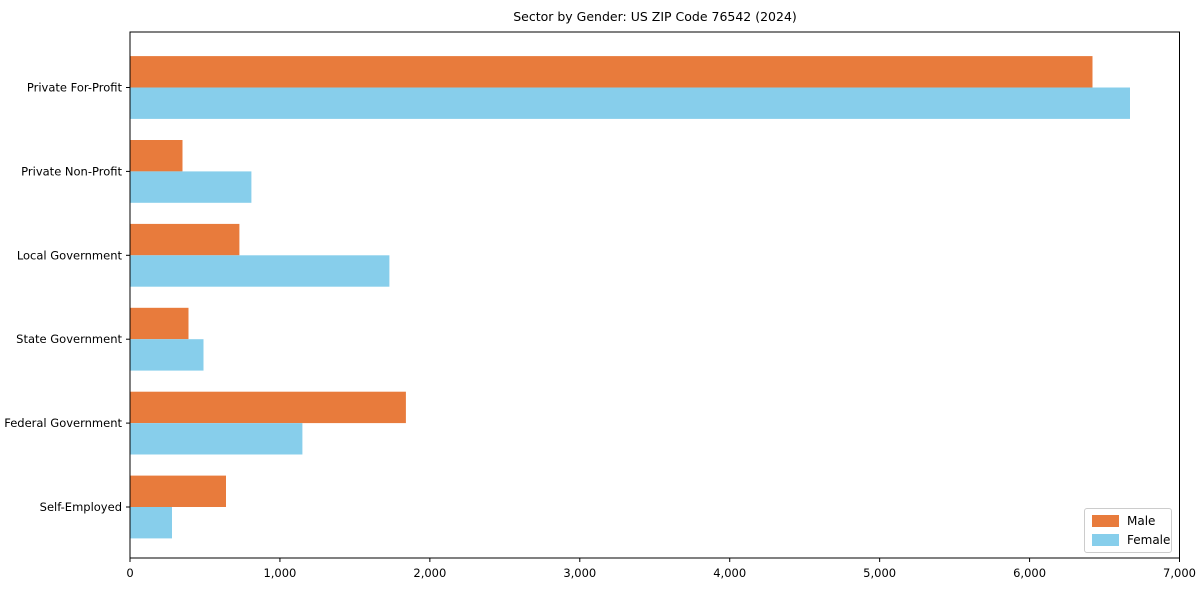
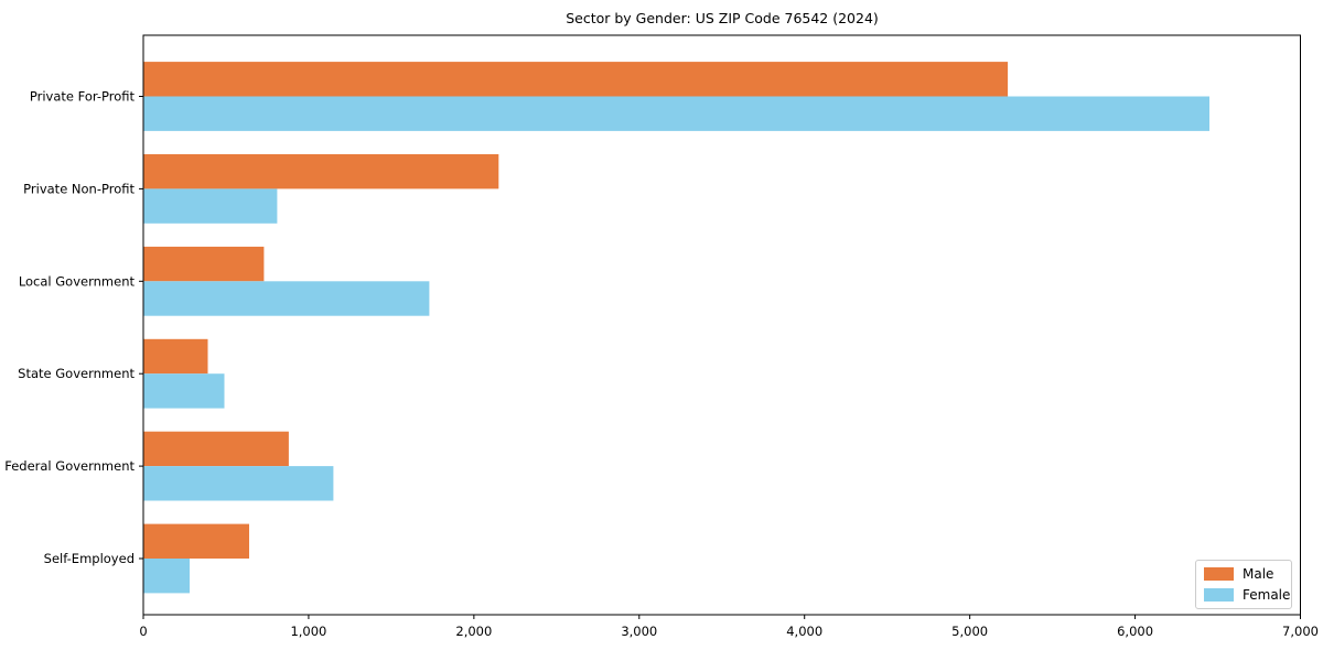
Male/Private For-Profit: 6420 -> 5230
Female/Private For-Profit: 6670 -> 6450
Male/Private Non-Profit: 350 -> 2150
Male/Federal Government: 1840 -> 880
